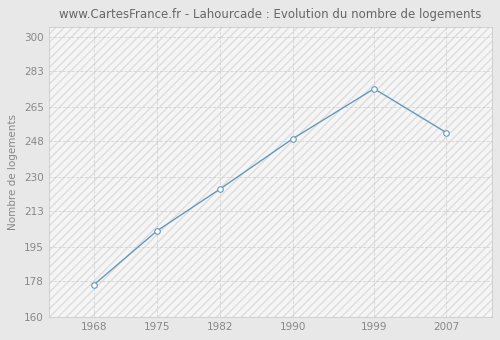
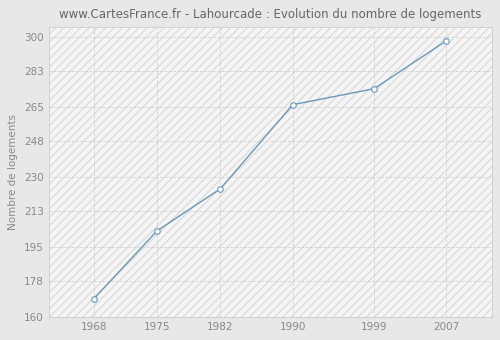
1968: 176 -> 169
1990: 249 -> 266
2007: 252 -> 298
